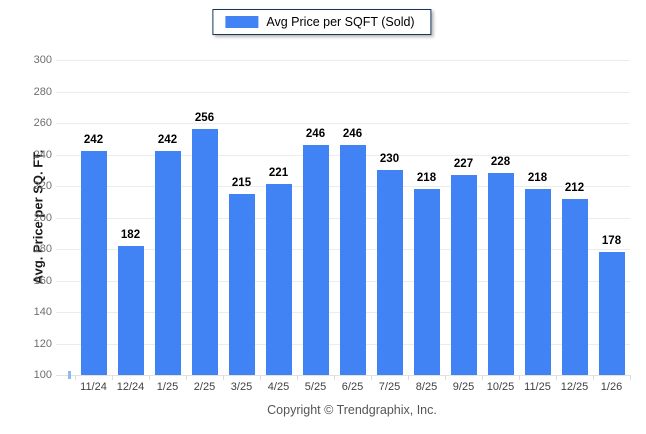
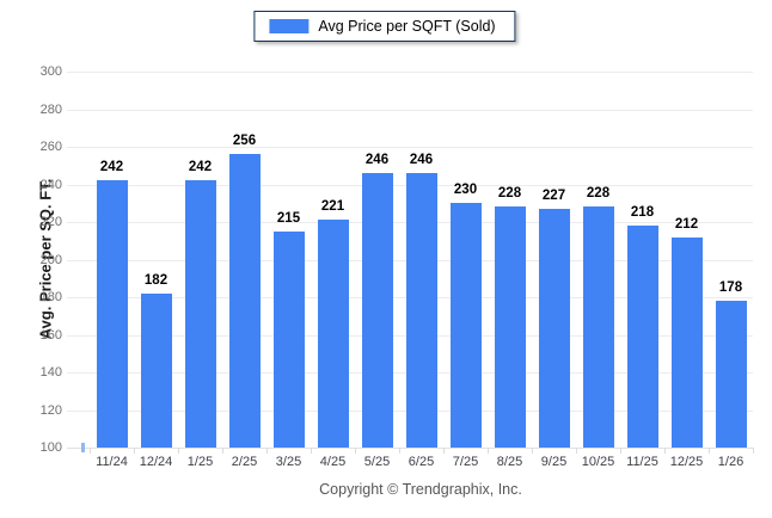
8/25: 218 -> 228
